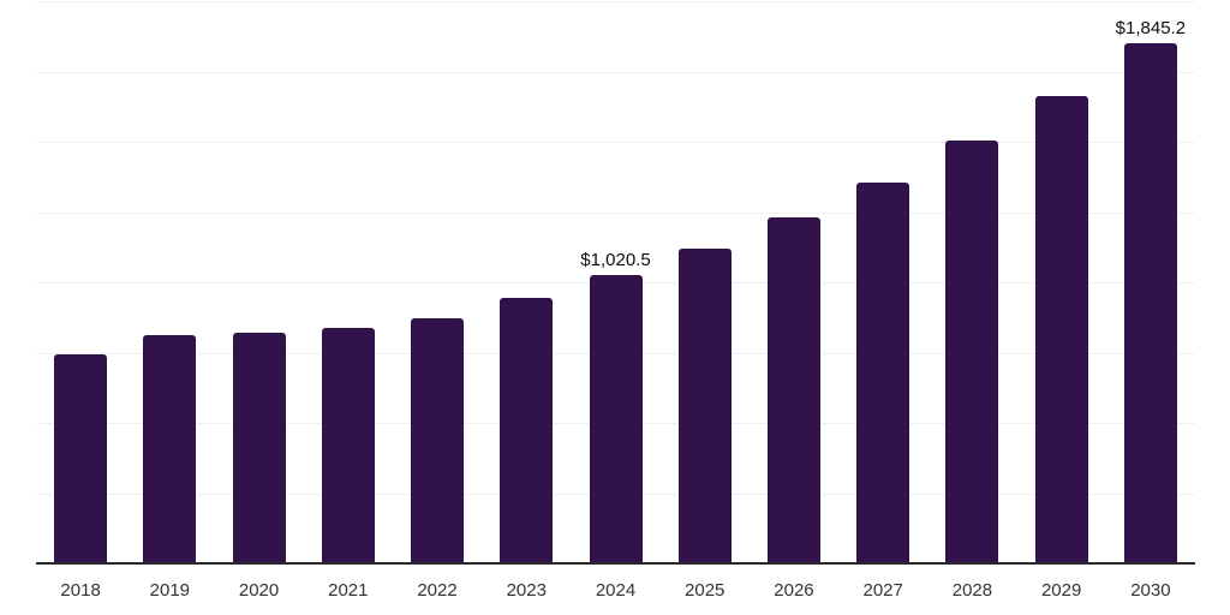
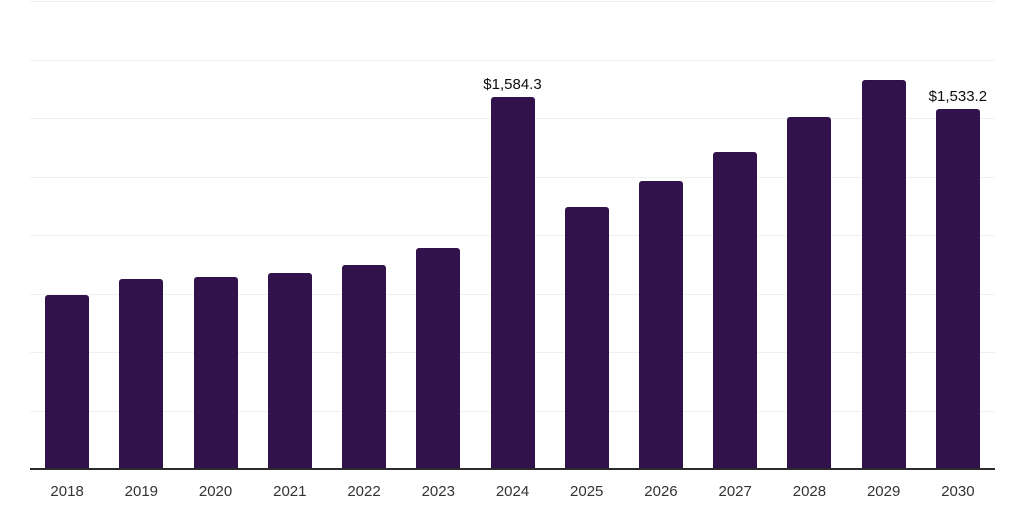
2024: $1,020.5 -> $1,584.3
2030: $1,845.2 -> $1,533.2
